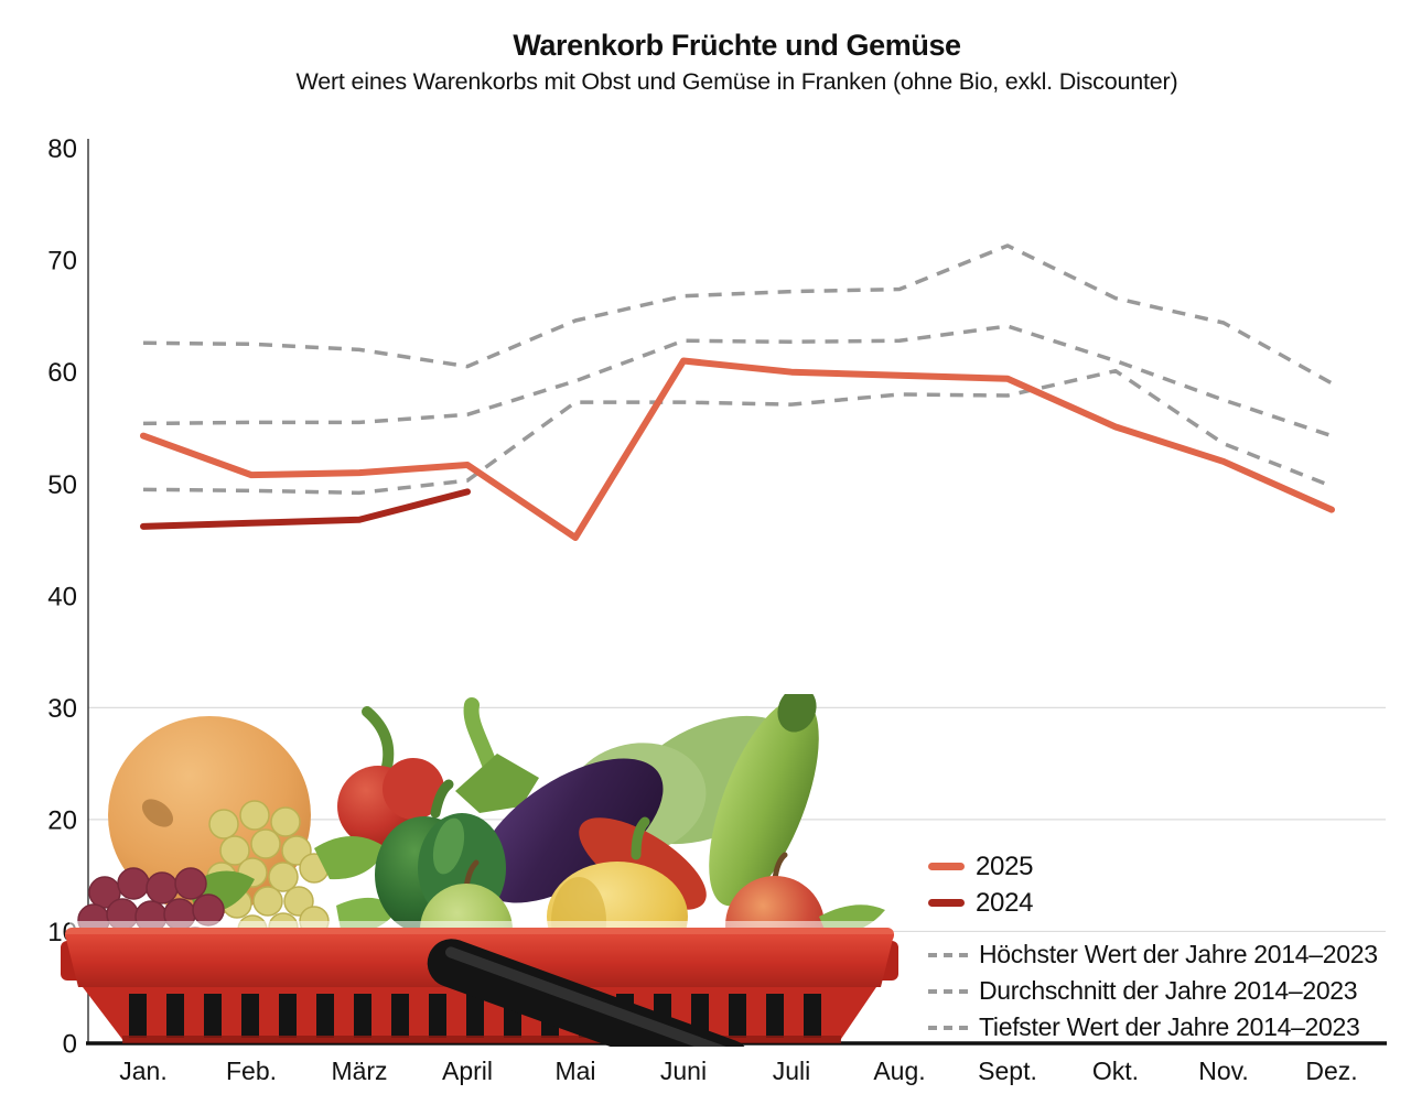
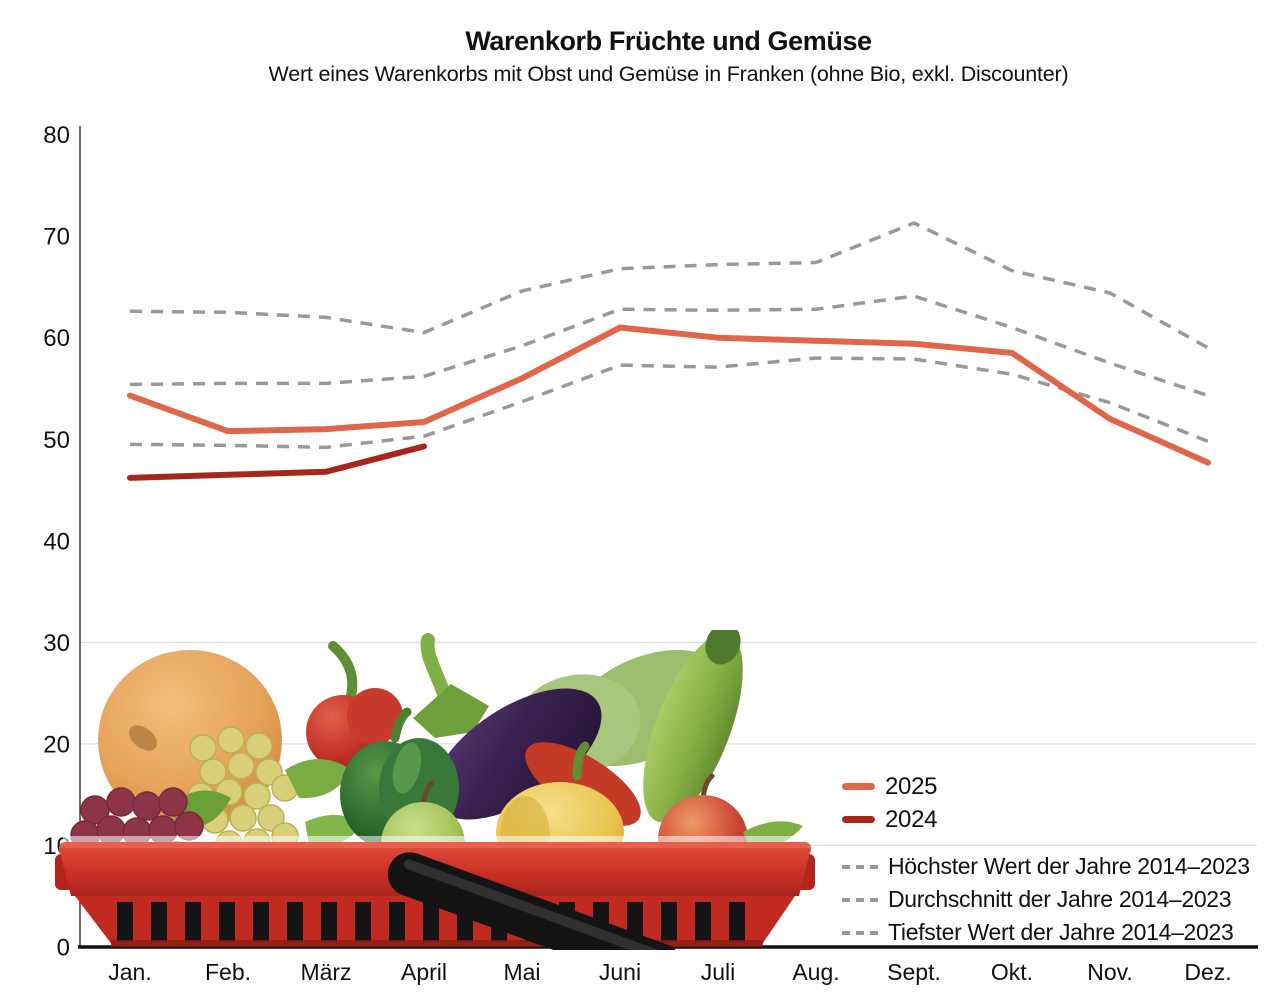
2025/Mai: 45.2 -> 56.0
Tiefster Wert der Jahre 2014–2023/Mai: 57.3 -> 53.7
2025/Okt.: 55.1 -> 58.5
Tiefster Wert der Jahre 2014–2023/Okt.: 60.1 -> 56.4
